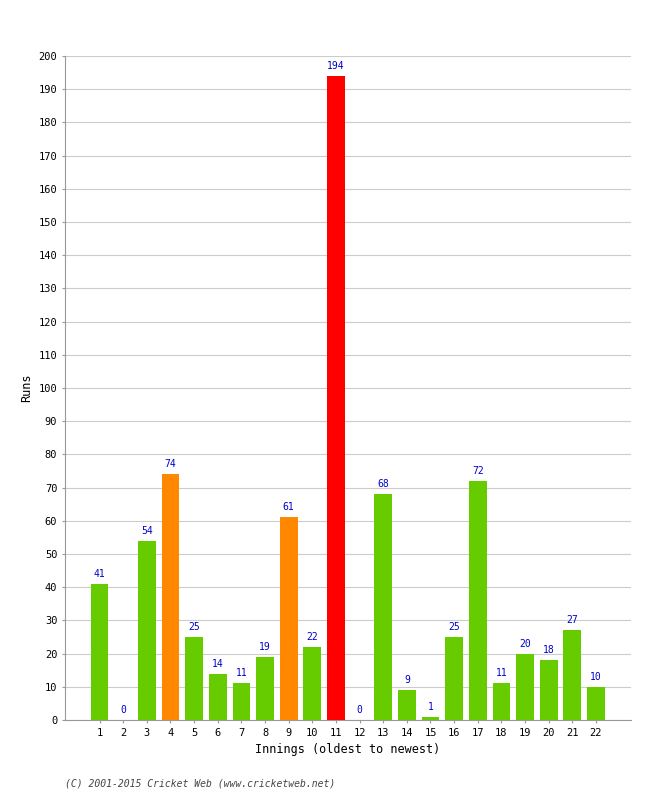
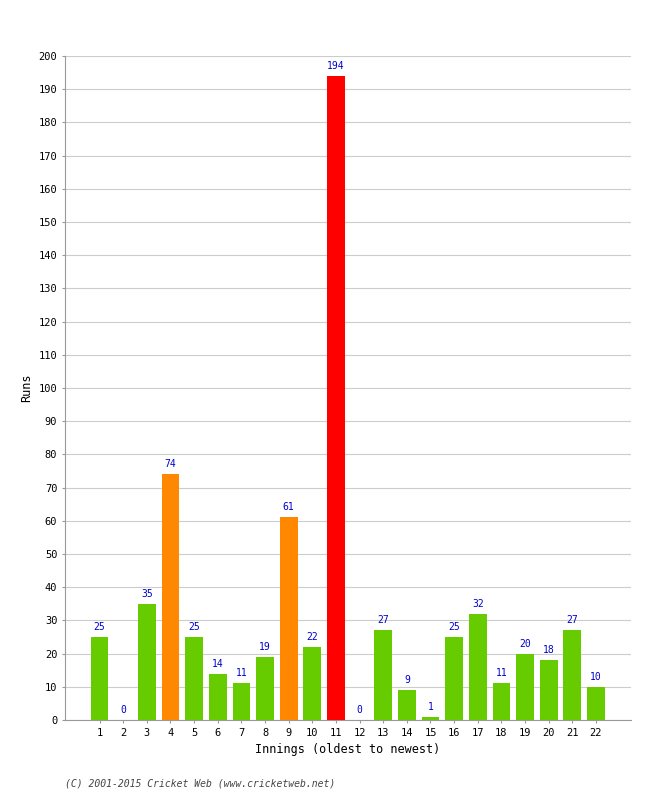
1: 41 -> 25
3: 54 -> 35
13: 68 -> 27
17: 72 -> 32
